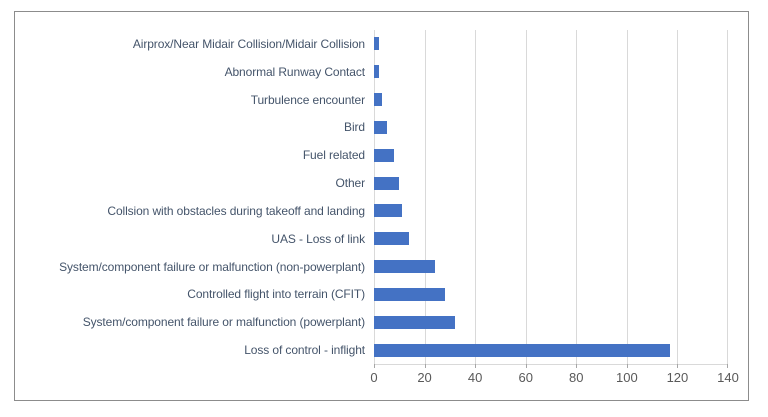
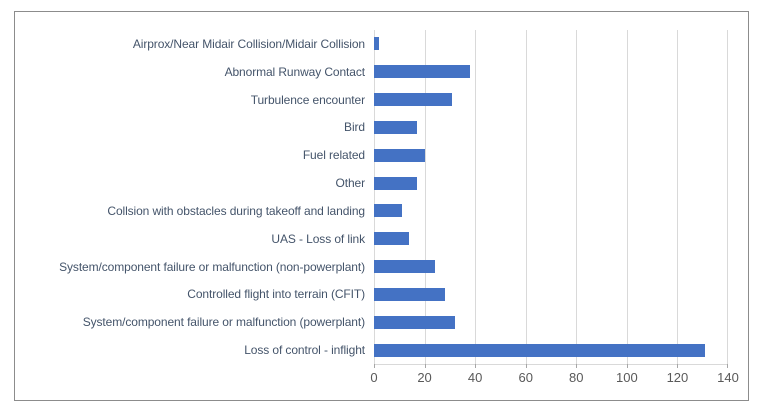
Abnormal Runway Contact: 2 -> 38
Turbulence encounter: 3 -> 31
Bird: 5 -> 17
Fuel related: 8 -> 20
Other: 10 -> 17
Loss of control - inflight: 117 -> 131
